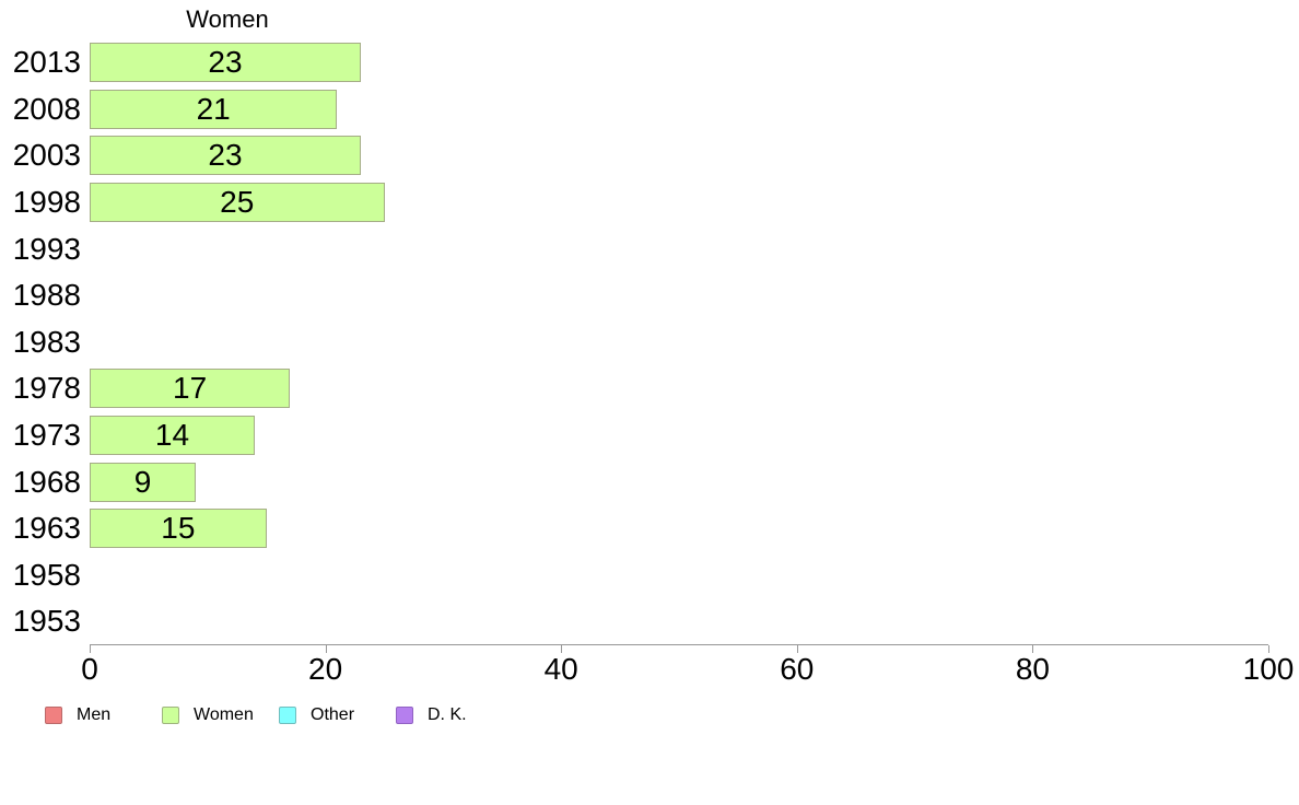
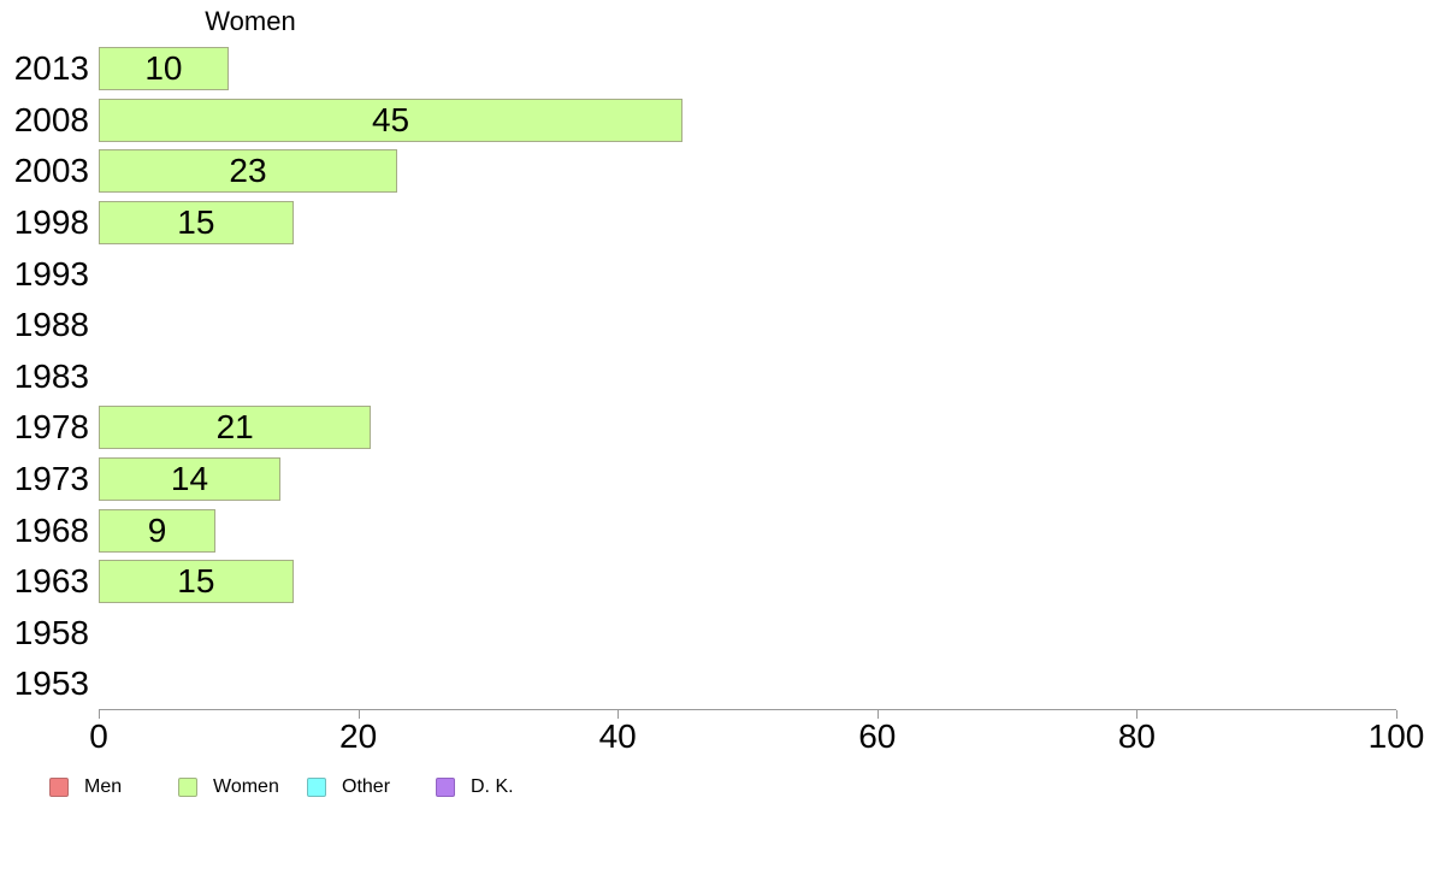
2013: 23 -> 10
2008: 21 -> 45
1998: 25 -> 15
1978: 17 -> 21
